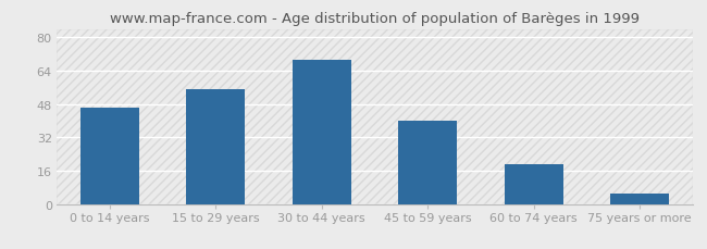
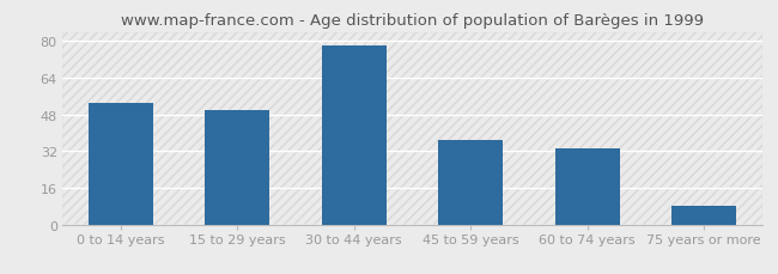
0 to 14 years: 46 -> 53
15 to 29 years: 55 -> 50
30 to 44 years: 69 -> 78
45 to 59 years: 40 -> 37
60 to 74 years: 19 -> 33
75 years or more: 5 -> 8
